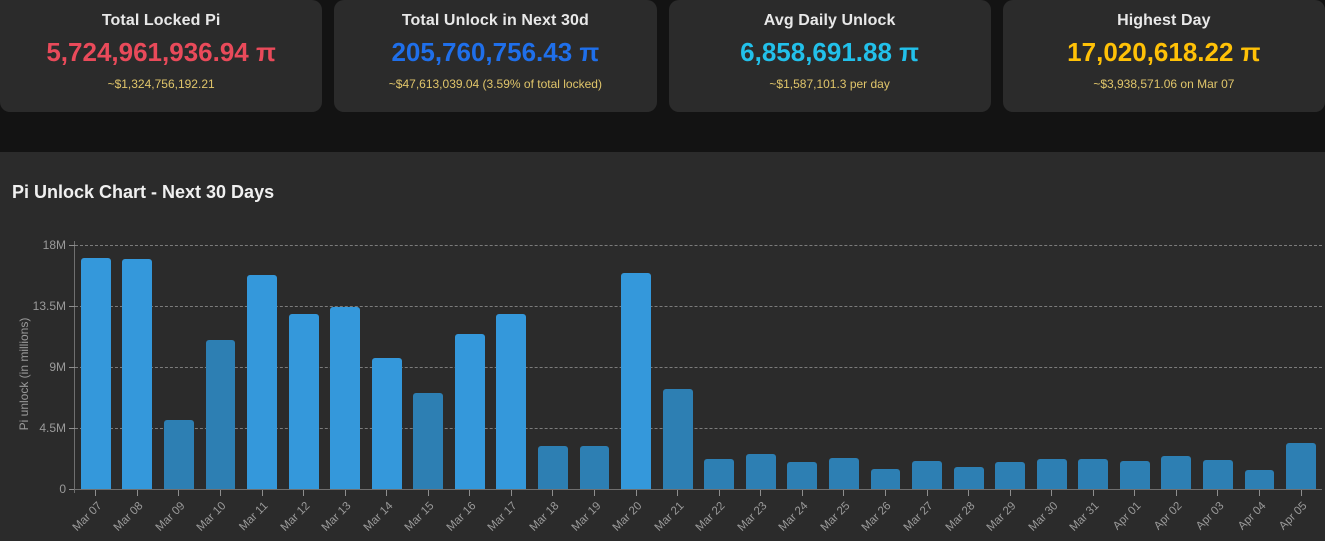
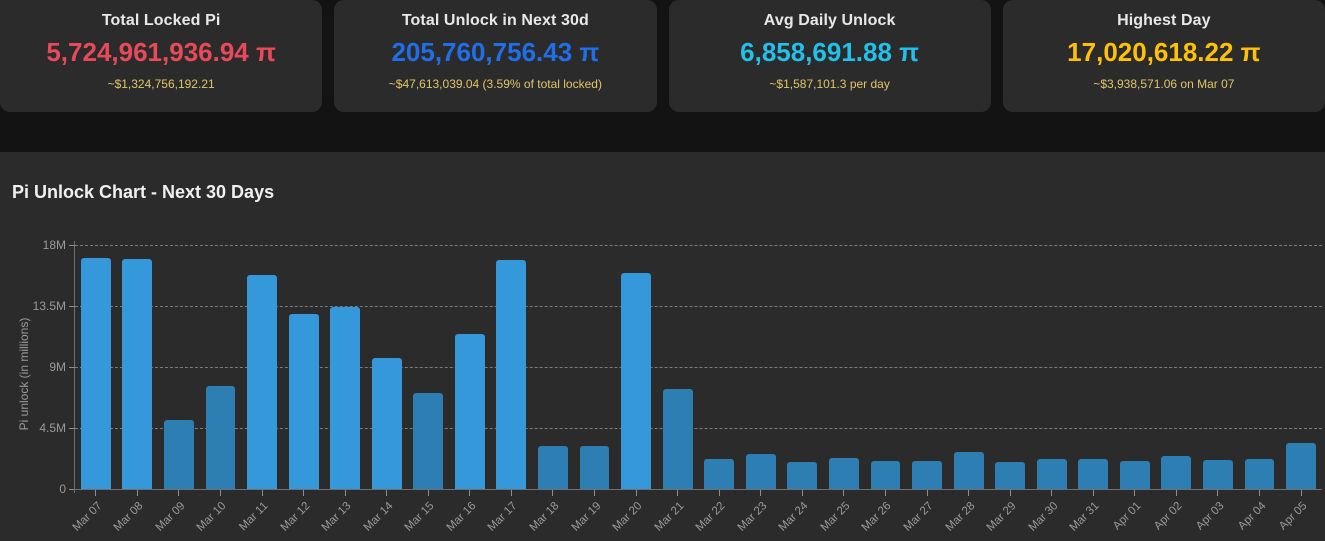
Mar 10: 11.0M -> 7.6M
Mar 17: 12.9M -> 16.9M
Mar 26: 1.5M -> 2.1M
Mar 28: 1.6M -> 2.7M
Apr 04: 1.4M -> 2.2M
